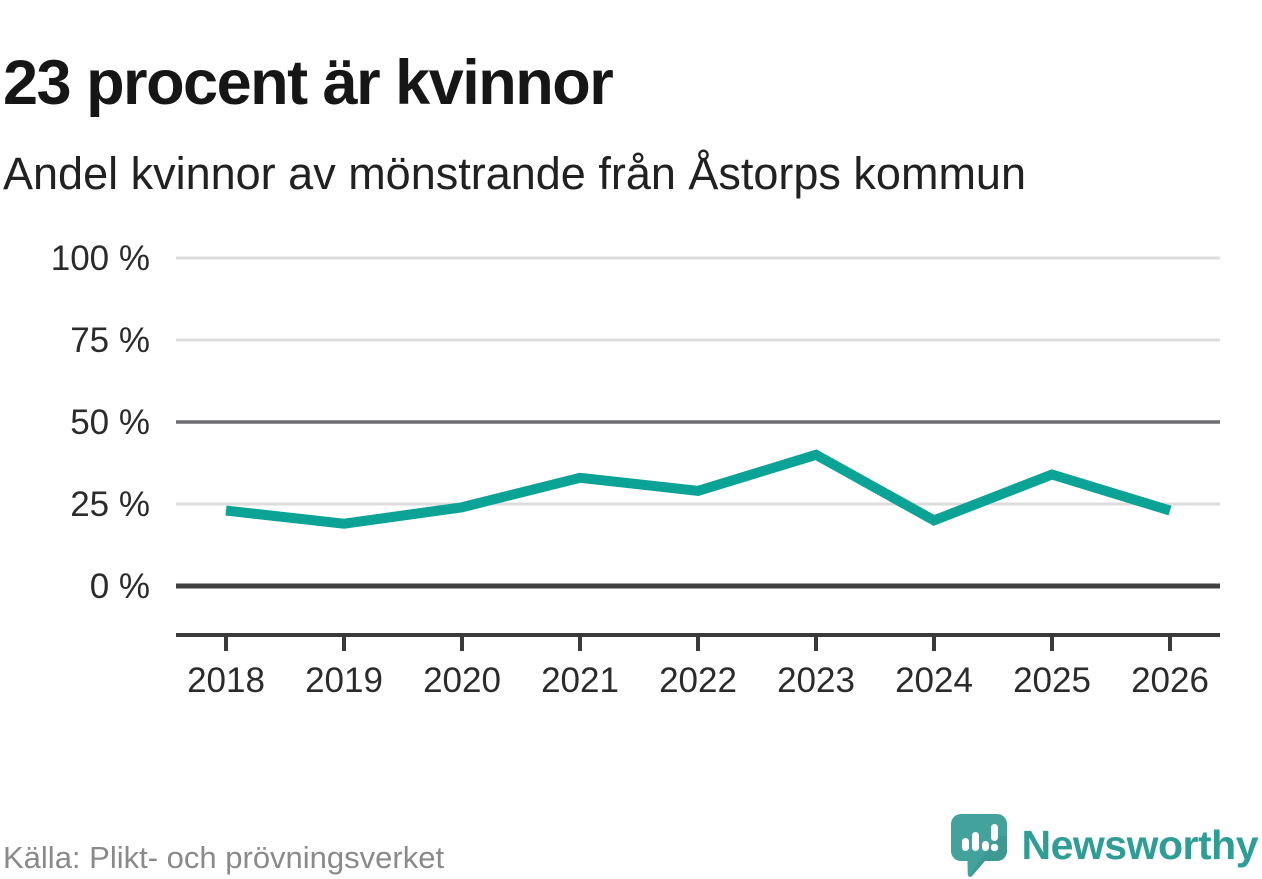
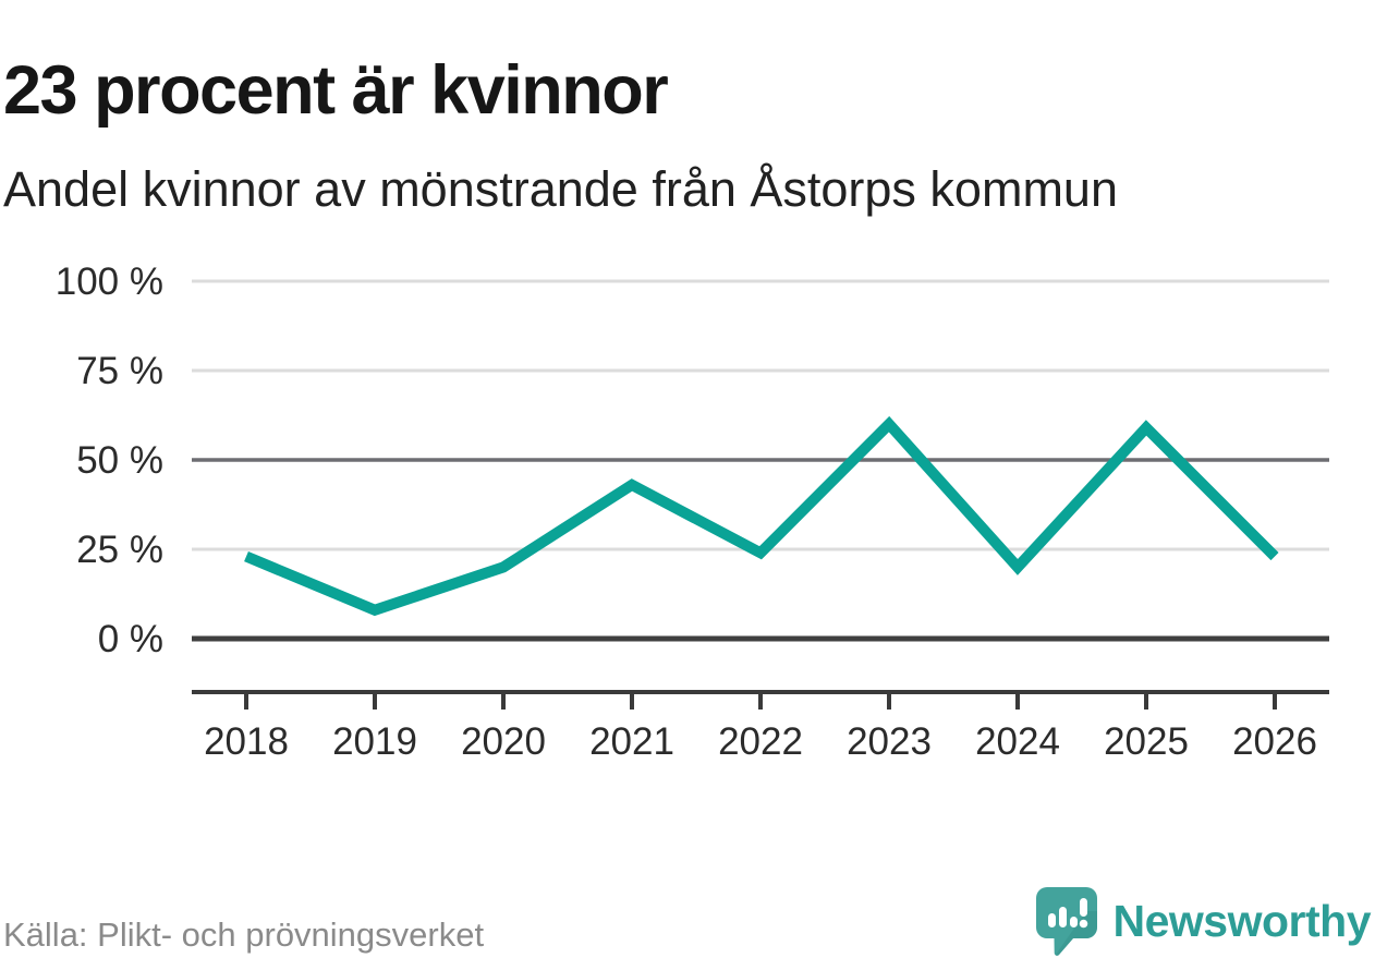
2019: 19% -> 8%
2020: 24% -> 20%
2021: 33% -> 43%
2022: 29% -> 24%
2023: 40% -> 60%
2025: 34% -> 59%
